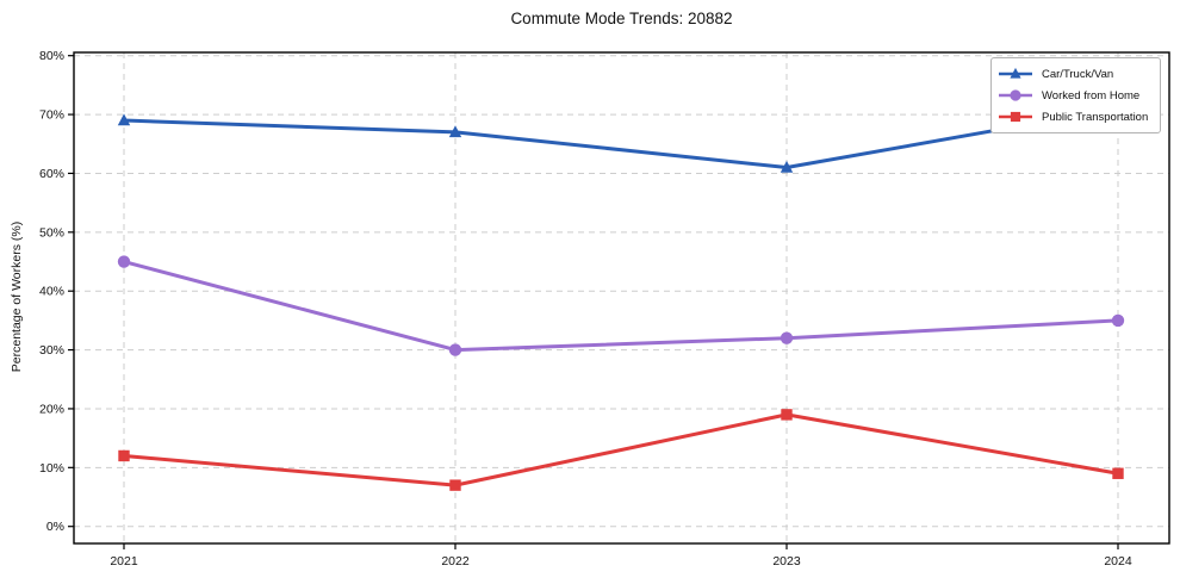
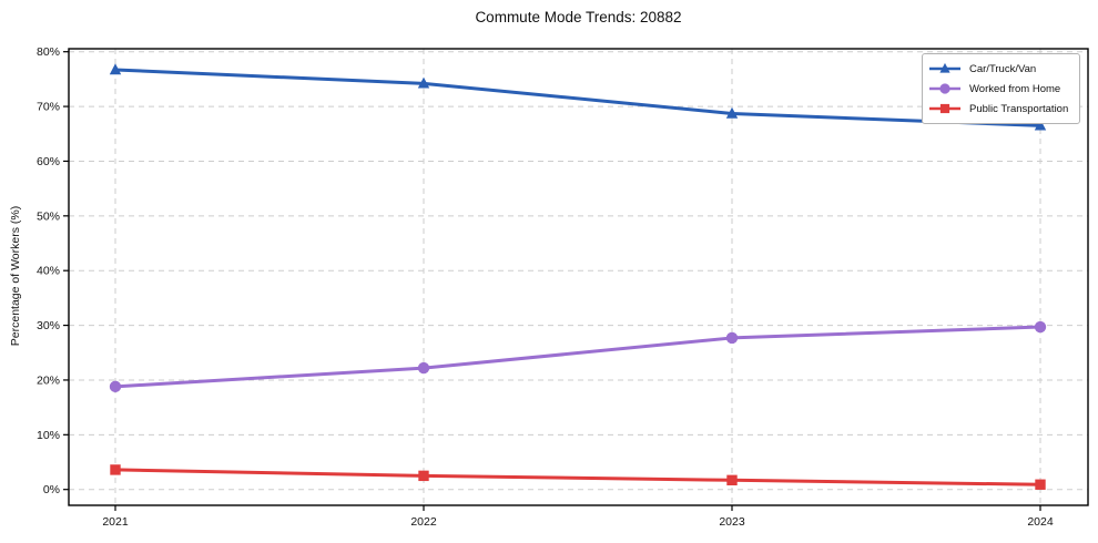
Car/Truck/Van/2021: 69% -> 77%
Worked from Home/2021: 45% -> 19%
Public Transportation/2021: 12% -> 4%
Car/Truck/Van/2022: 67% -> 74%
Worked from Home/2022: 30% -> 22%
Public Transportation/2022: 7% -> 2%
Car/Truck/Van/2023: 61% -> 69%
Worked from Home/2023: 32% -> 28%
Public Transportation/2023: 19% -> 2%
Car/Truck/Van/2024: 71% -> 66%
Worked from Home/2024: 35% -> 30%
Public Transportation/2024: 9% -> 1%
